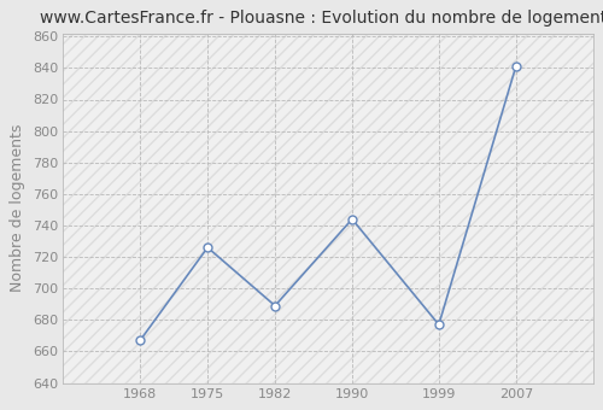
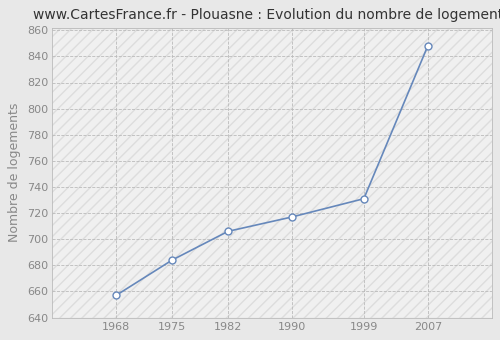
1968: 667 -> 657
1975: 726 -> 684
1982: 689 -> 706
1990: 744 -> 717
1999: 677 -> 731
2007: 841 -> 848
